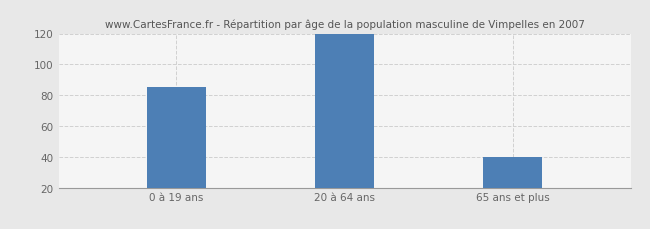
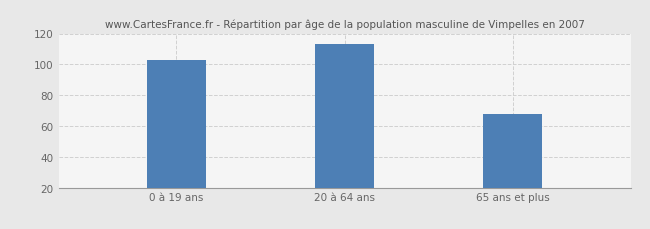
0 à 19 ans: 85 -> 103
20 à 64 ans: 120 -> 113
65 ans et plus: 40 -> 68
